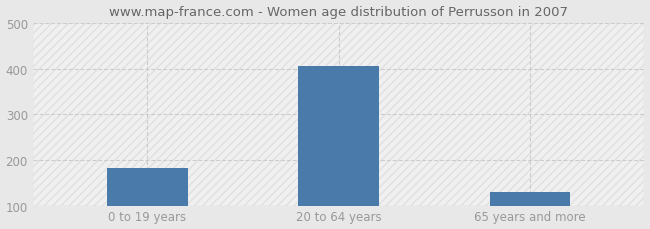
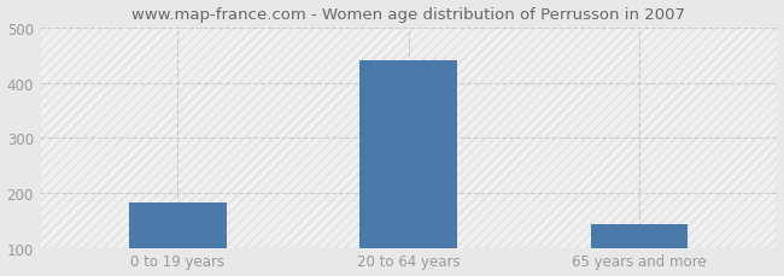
20 to 64 years: 405 -> 440
65 years and more: 130 -> 142
